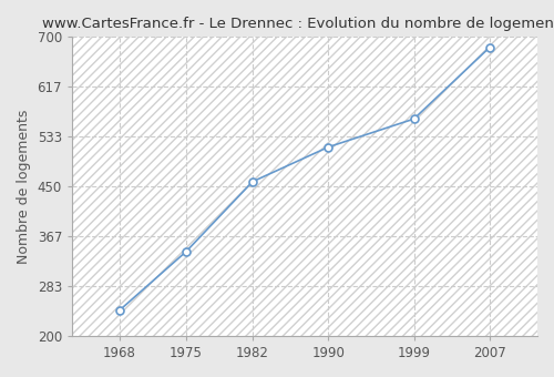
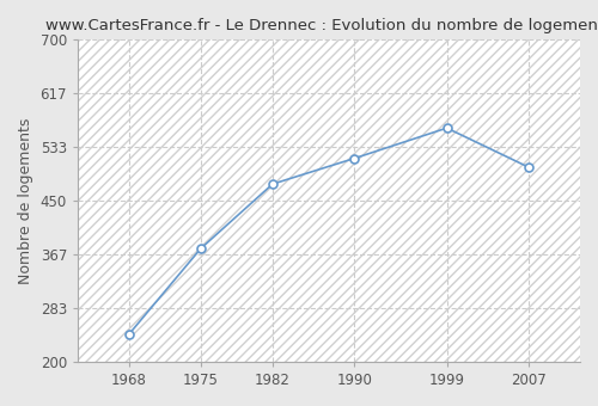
1975: 341 -> 376
1982: 458 -> 476
2007: 683 -> 502
